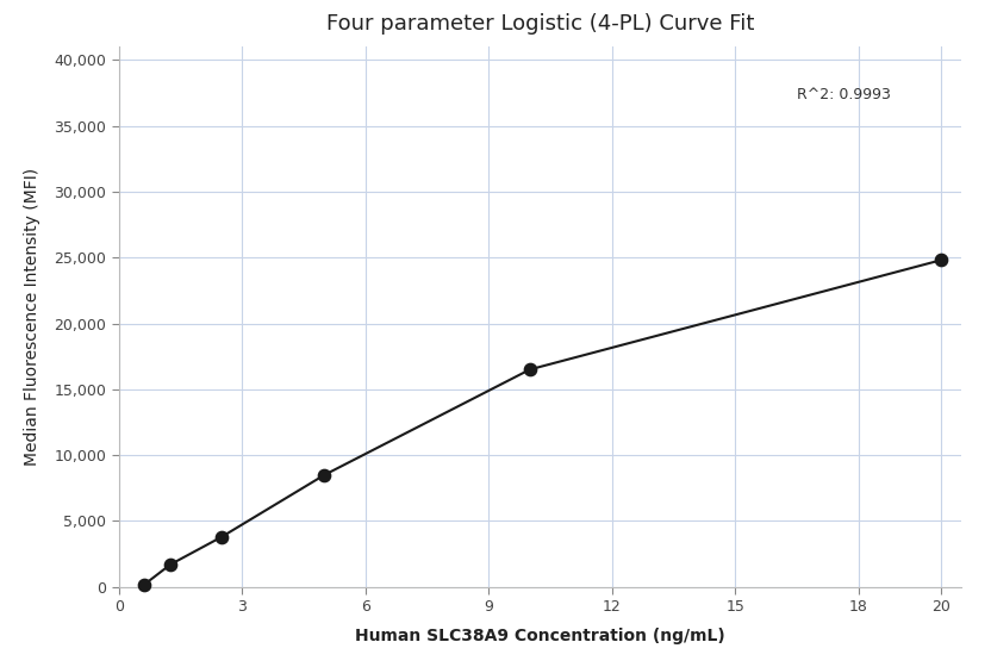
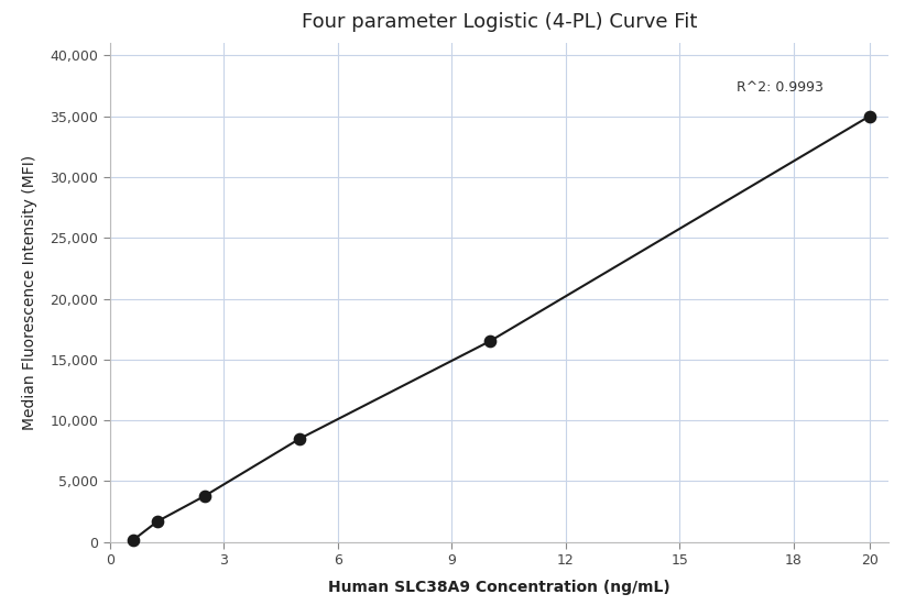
20: 24,800 -> 35,000
